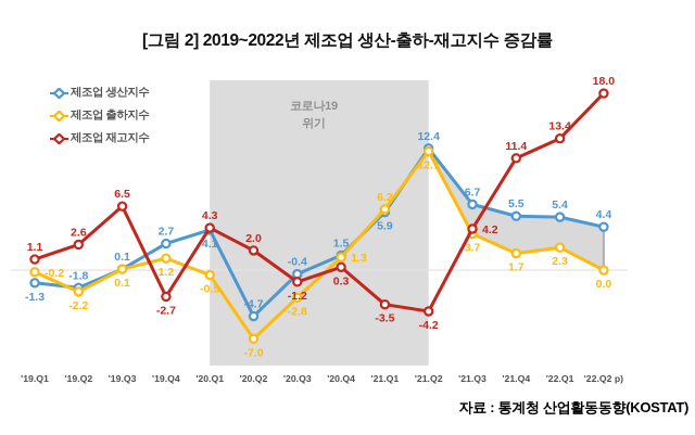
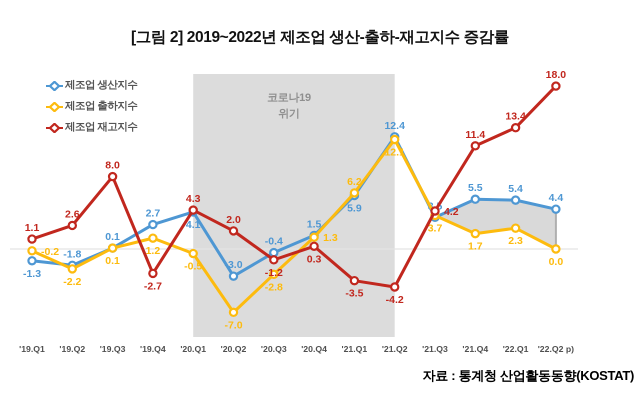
제조업 재고지수/'19.Q3: 6.5 -> 8.0
제조업 생산지수/'20.Q2: -4.7 -> -3.0
제조업 생산지수/'21.Q3: 6.7 -> 3.5
